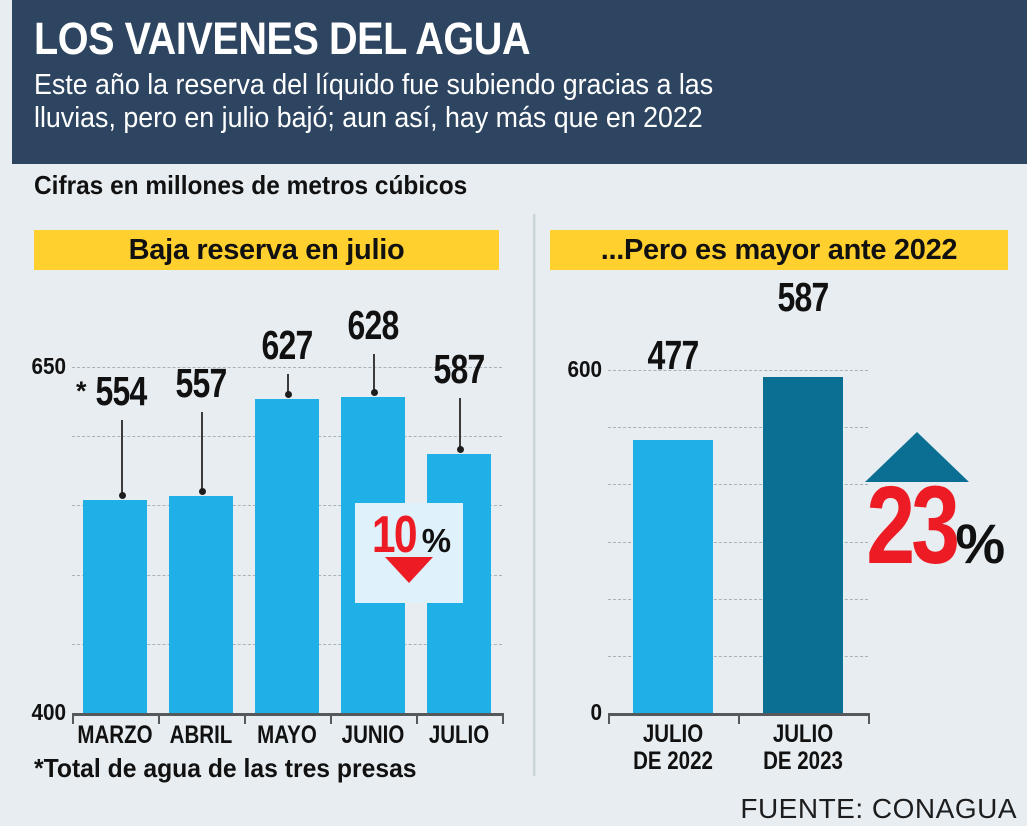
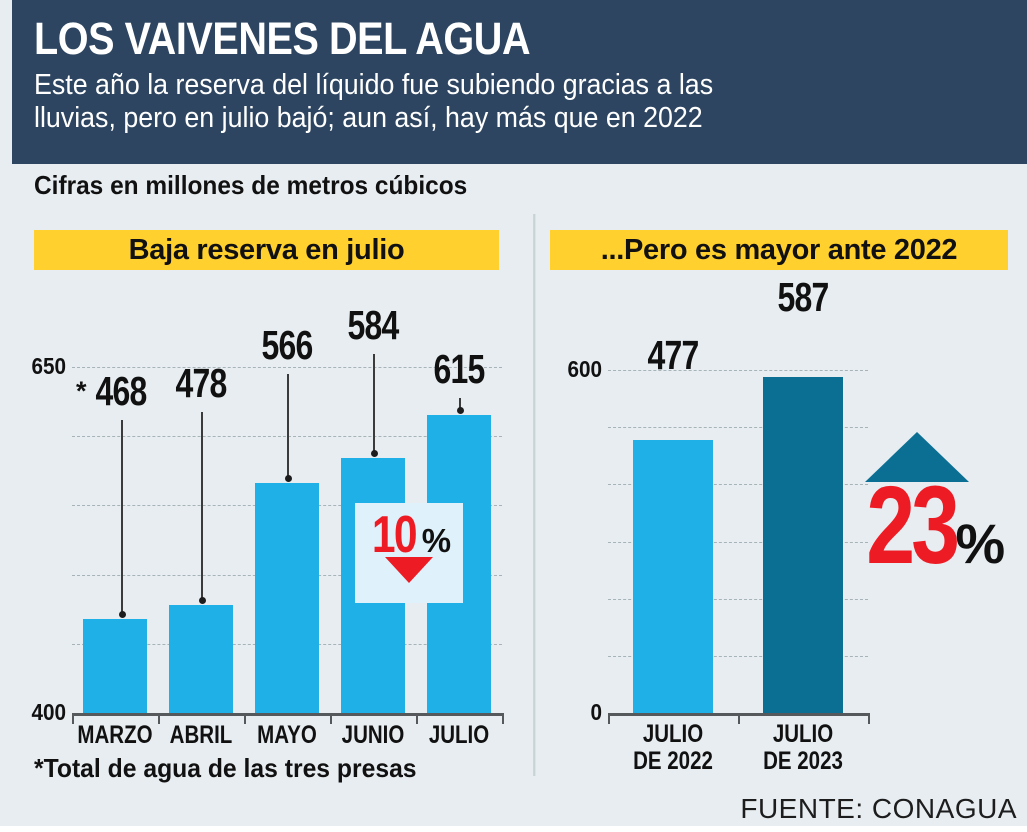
Baja reserva en julio/MARZO: 554 -> 468
Baja reserva en julio/ABRIL: 557 -> 478
Baja reserva en julio/MAYO: 627 -> 566
Baja reserva en julio/JUNIO: 628 -> 584
Baja reserva en julio/JULIO: 587 -> 615
